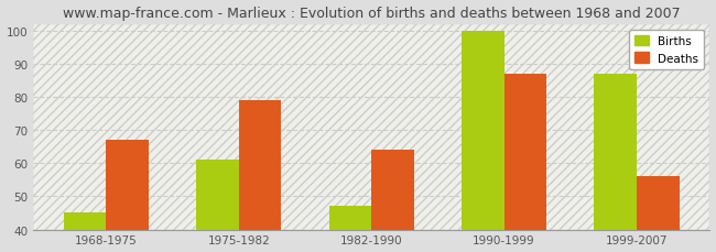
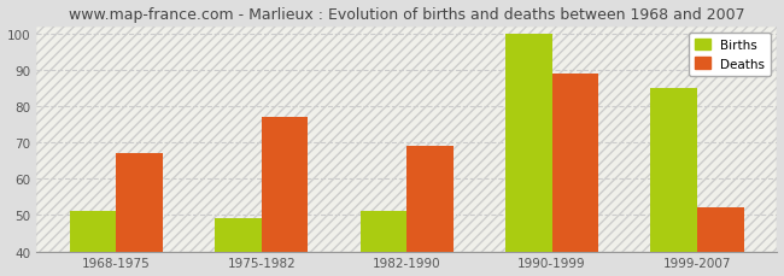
Births/1968-1975: 45 -> 51
Births/1975-1982: 61 -> 49
Deaths/1975-1982: 79 -> 77
Births/1982-1990: 47 -> 51
Deaths/1982-1990: 64 -> 69
Deaths/1990-1999: 87 -> 89
Births/1999-2007: 87 -> 85
Deaths/1999-2007: 56 -> 52
